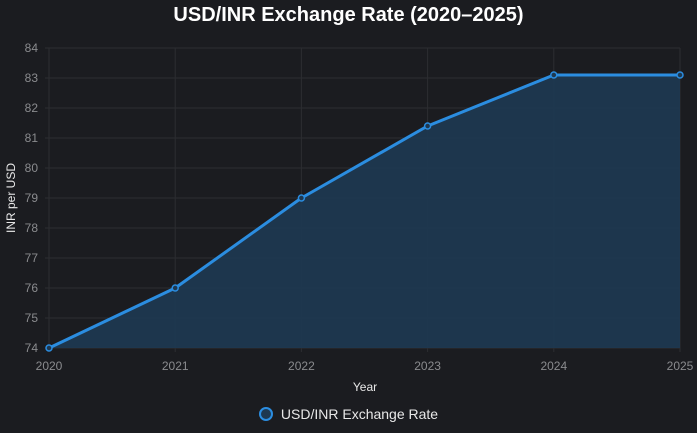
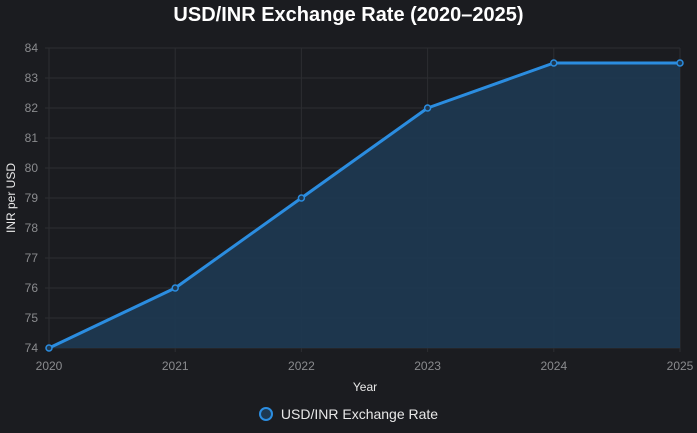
2023: 81.4 -> 82.0
2024: 83.1 -> 83.5
2025: 83.1 -> 83.5
